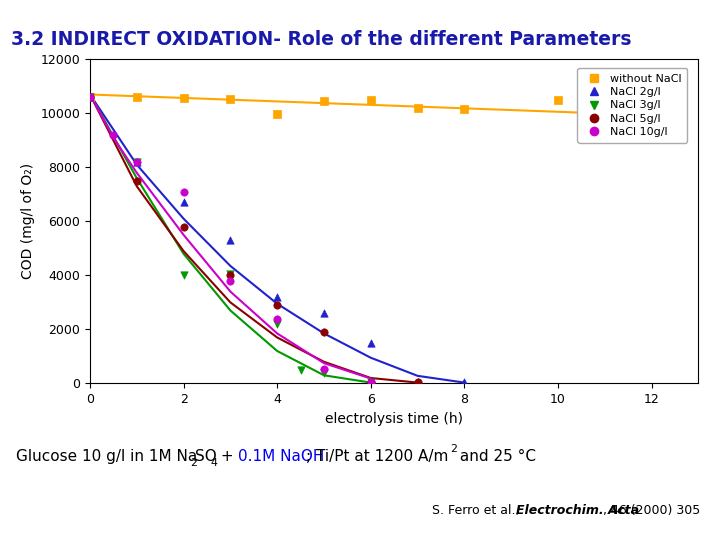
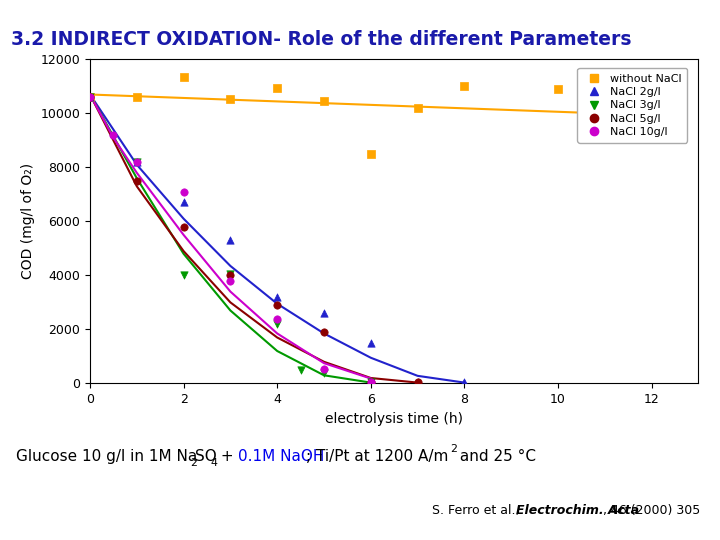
without NaCl/2: 10580 -> 11350
without NaCl/4: 9970 -> 10950
without NaCl/6: 10490 -> 8500
without NaCl/8: 10150 -> 11000
without NaCl/10: 10490 -> 10900
